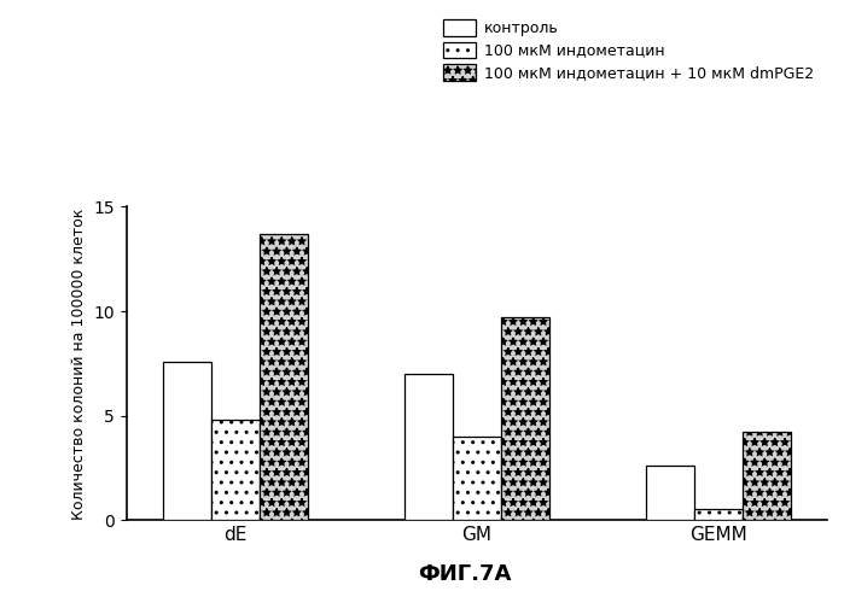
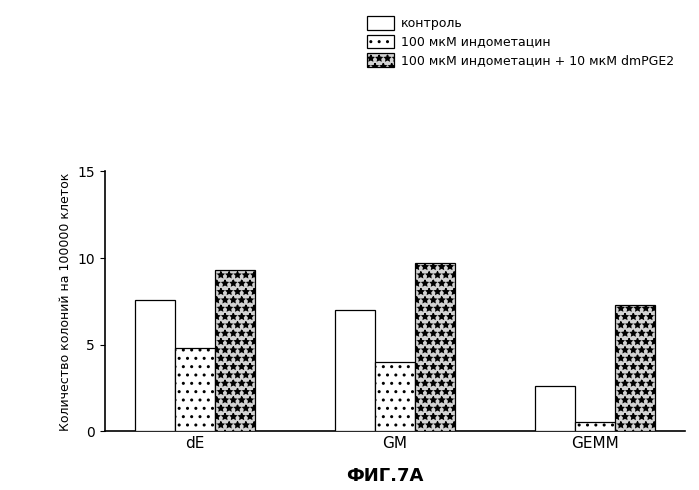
100 мкМ индометацин + 10 мкМ dmPGE2/dE: 13.7 -> 9.3
100 мкМ индометацин + 10 мкМ dmPGE2/GEMM: 4.2 -> 7.3
